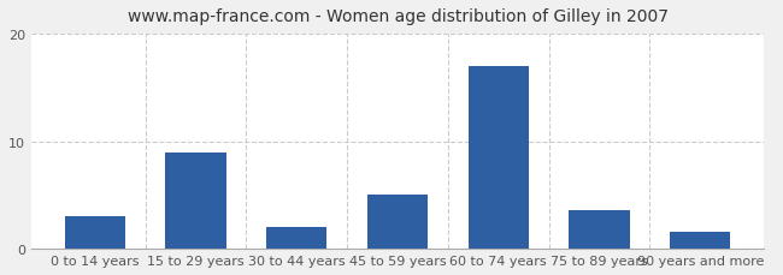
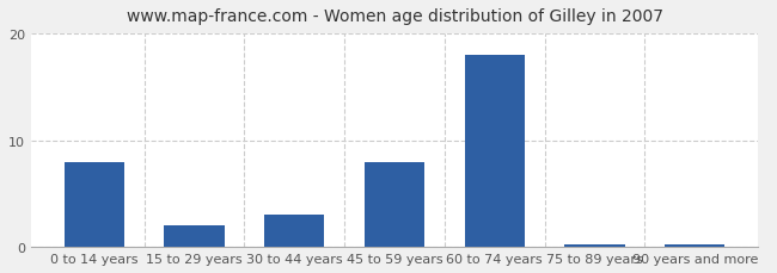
0 to 14 years: 3.0 -> 8.0
15 to 29 years: 9.0 -> 2.0
30 to 44 years: 2.0 -> 3.0
45 to 59 years: 5.0 -> 8.0
60 to 74 years: 17.0 -> 18.0
75 to 89 years: 3.6 -> 0.2
90 years and more: 1.6 -> 0.2
